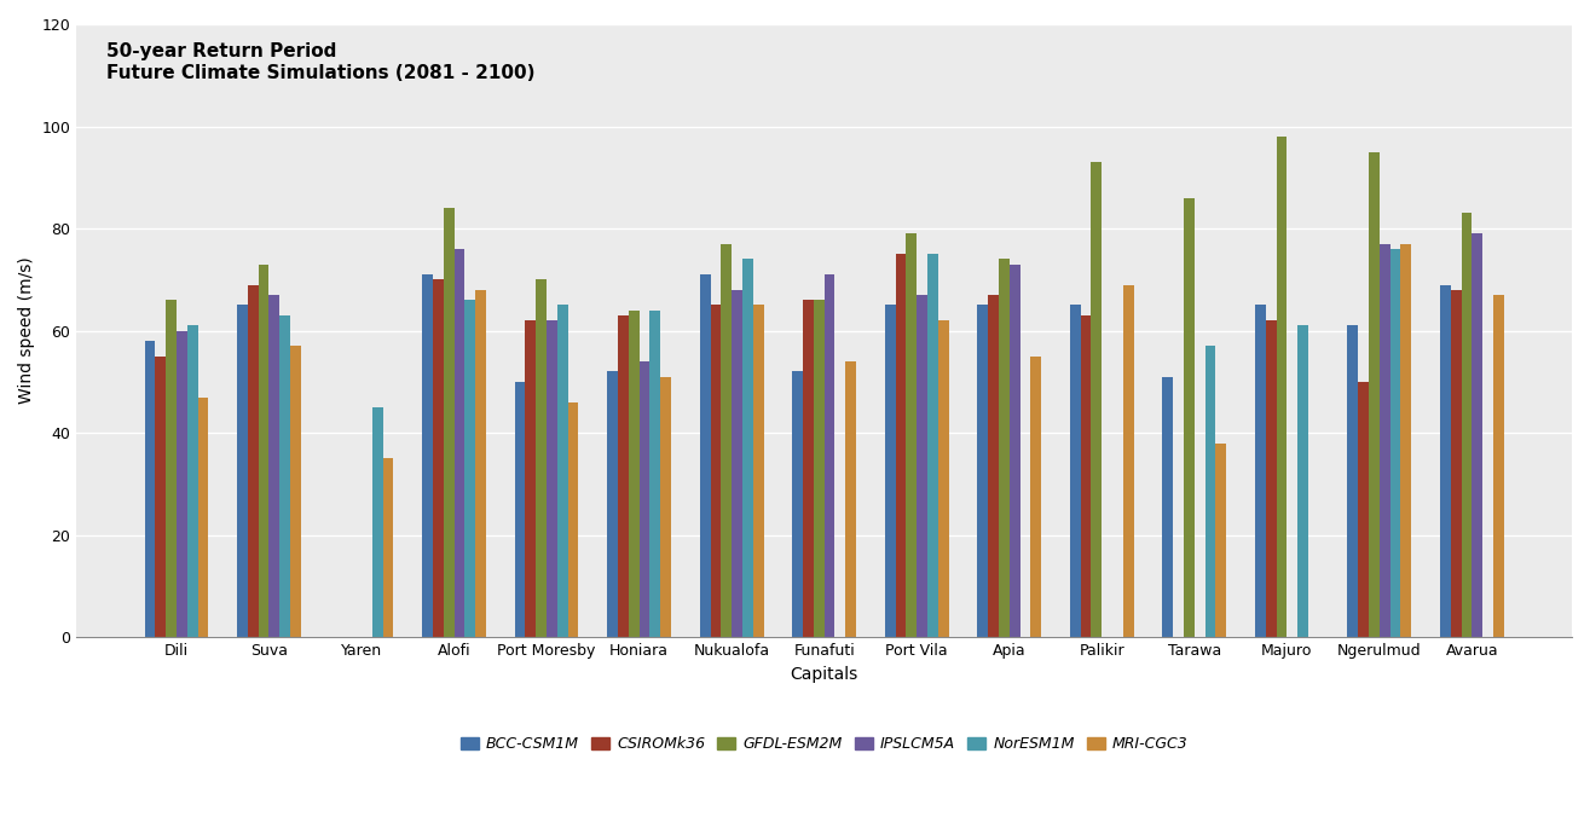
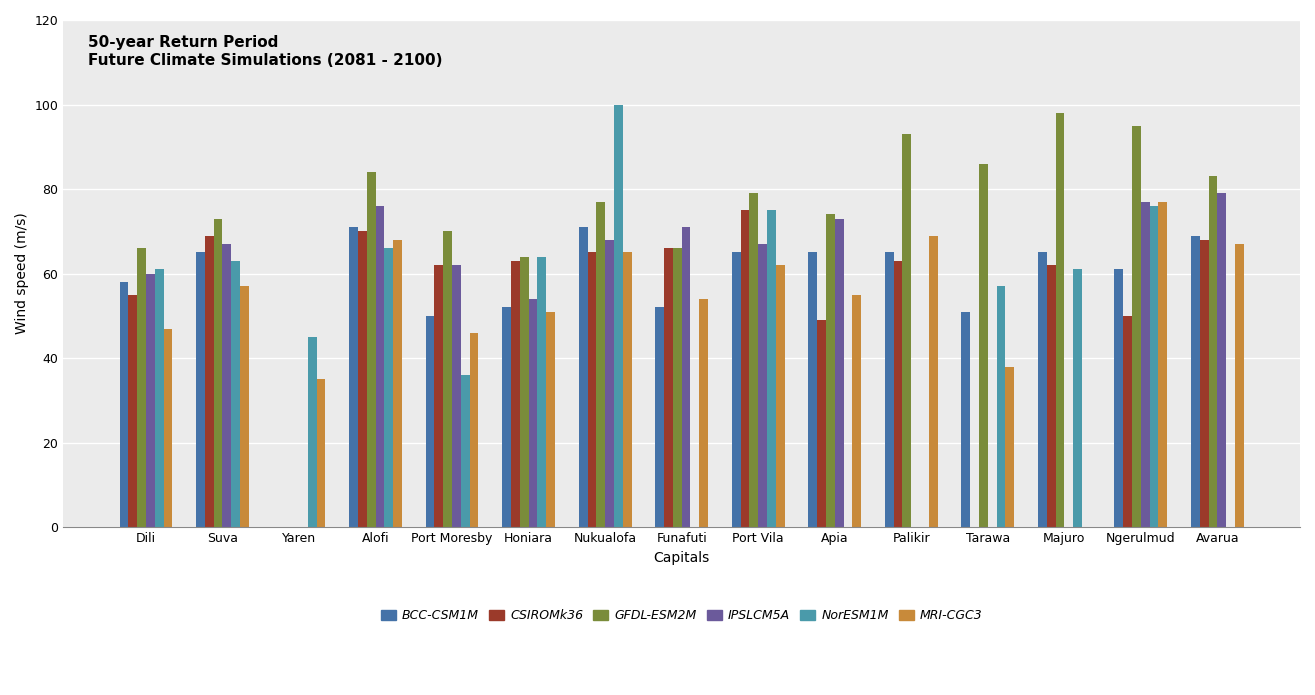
NorESM1M/Port Moresby: 65 -> 36
NorESM1M/Nukualofa: 74 -> 100
CSIROMk36/Apia: 67 -> 49
